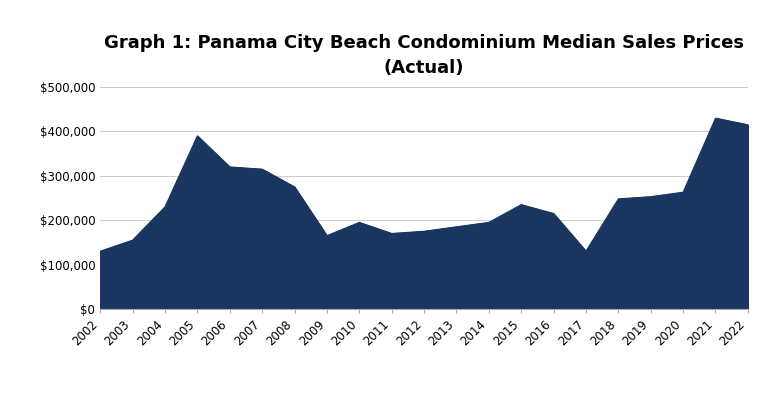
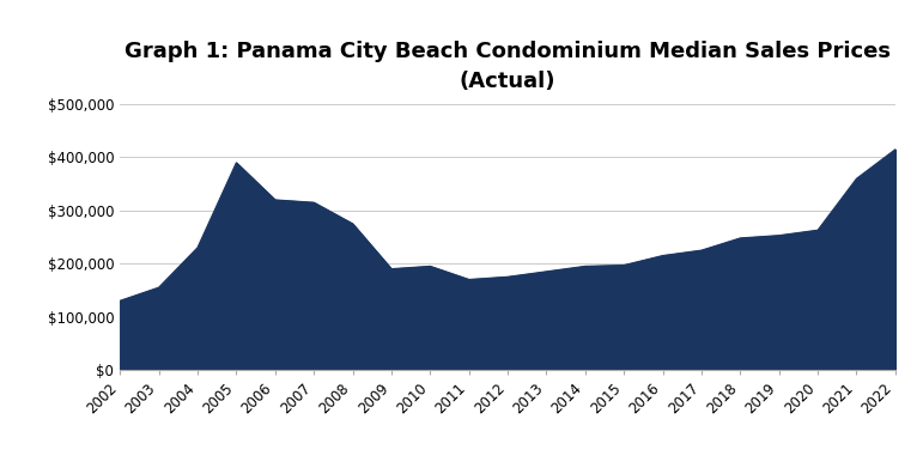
2009: $165,000 -> $190,000
2015: $235,000 -> $197,000
2017: $130,000 -> $225,000
2021: $430,000 -> $360,000
